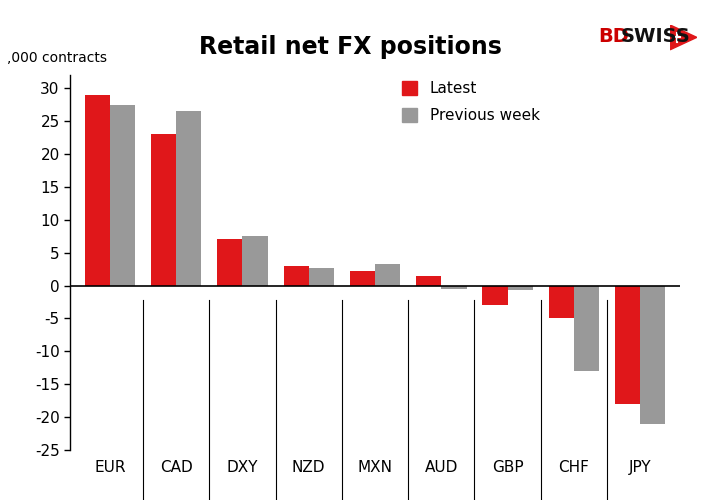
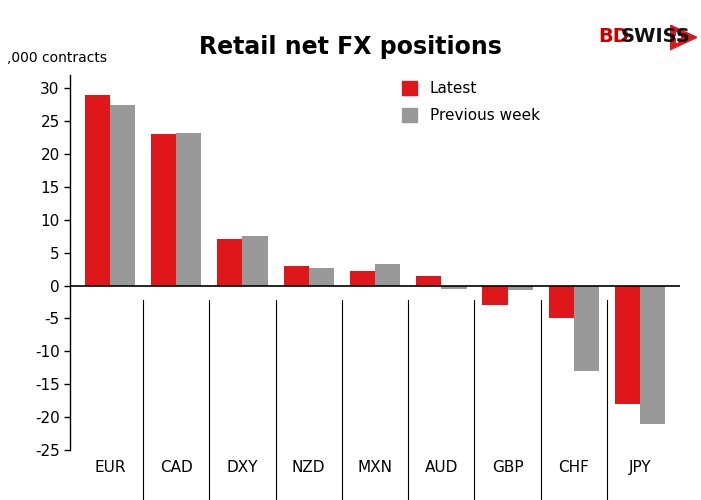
Previous week/CAD: 26.6 -> 23.2
